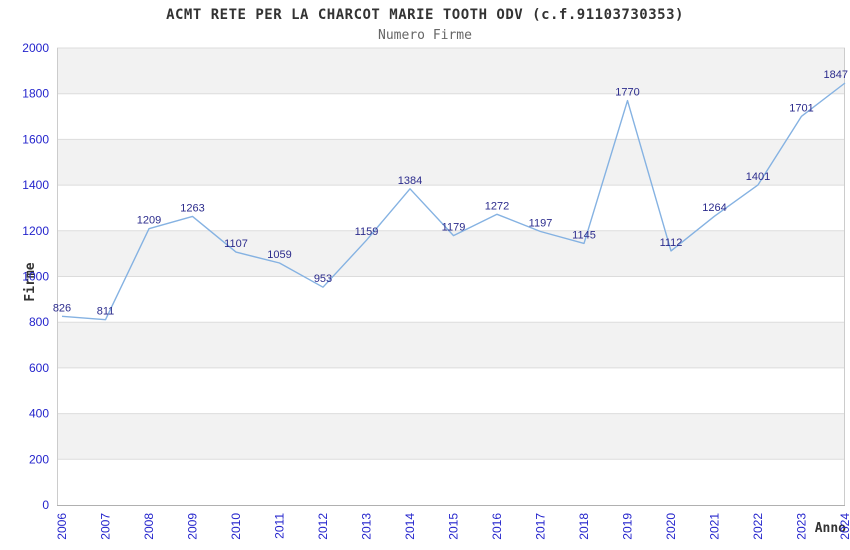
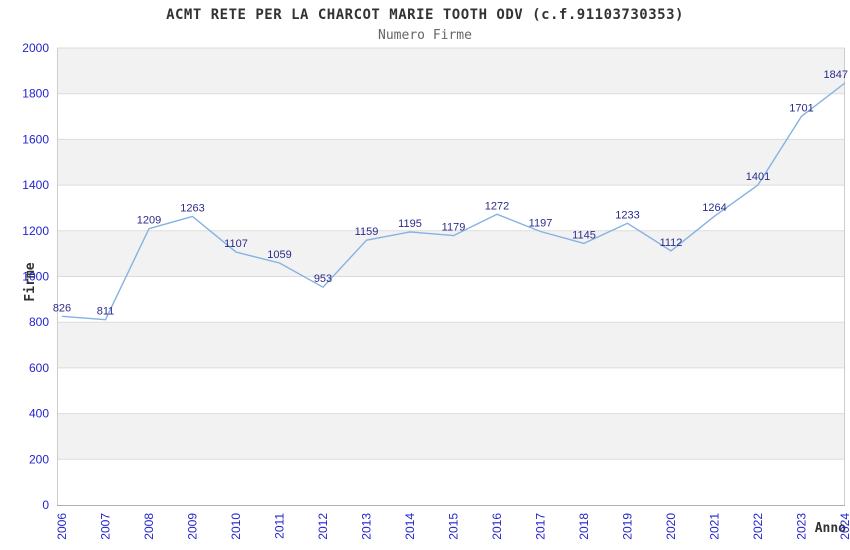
2014: 1384 -> 1195
2019: 1770 -> 1233
